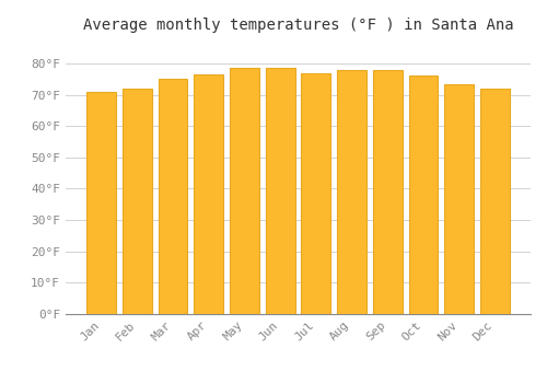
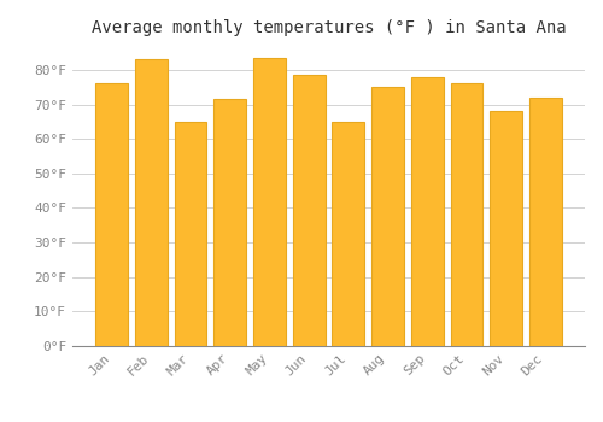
Jan: 71.0°F -> 76.0°F
Feb: 72.0°F -> 83.0°F
Mar: 75.0°F -> 65.0°F
Apr: 76.5°F -> 71.5°F
May: 78.5°F -> 83.5°F
Jul: 77.0°F -> 65.0°F
Aug: 78.0°F -> 75.0°F
Nov: 73.5°F -> 68.0°F
